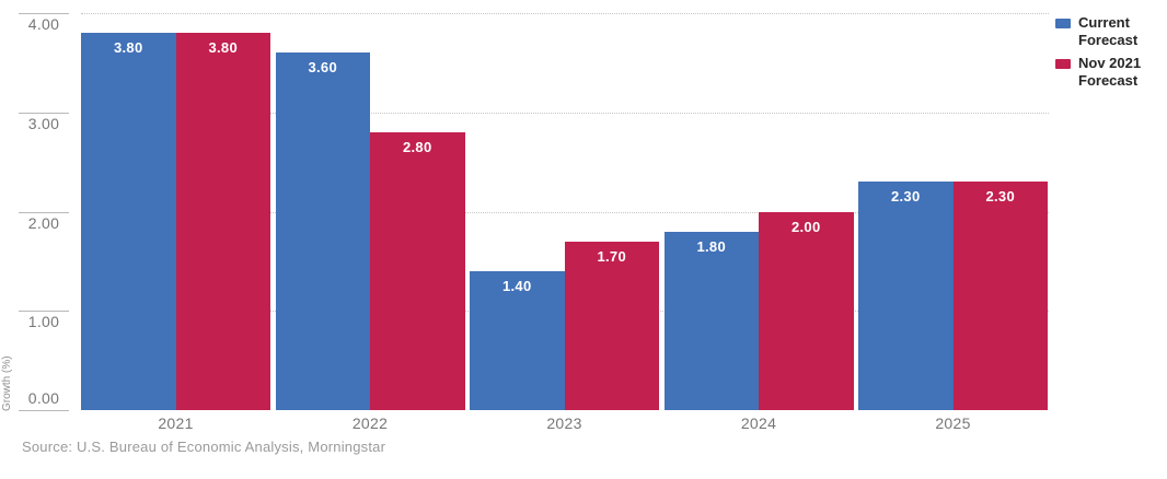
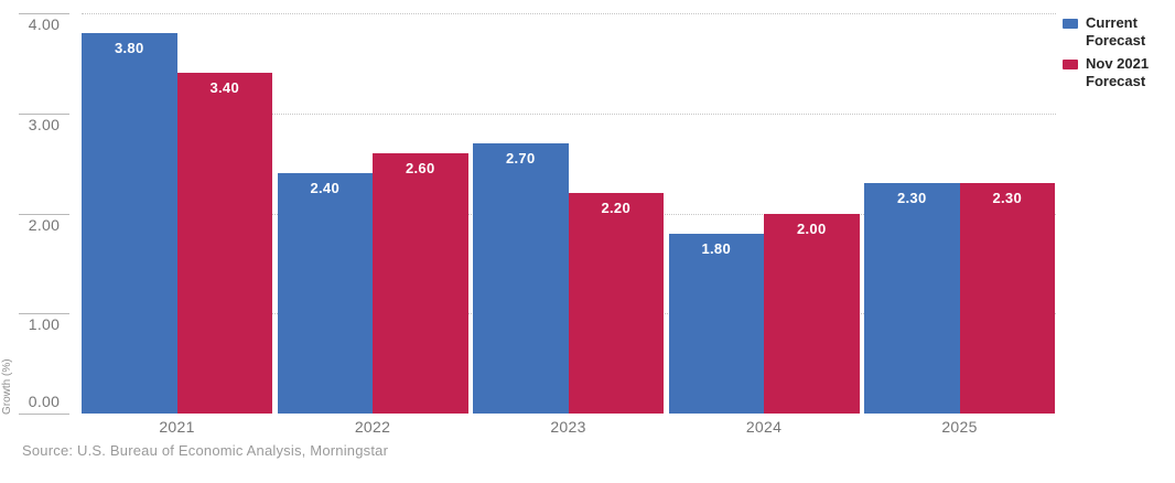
Nov 2021 Forecast/2021: 3.80 -> 3.40
Current Forecast/2022: 3.60 -> 2.40
Nov 2021 Forecast/2022: 2.80 -> 2.60
Current Forecast/2023: 1.40 -> 2.70
Nov 2021 Forecast/2023: 1.70 -> 2.20
